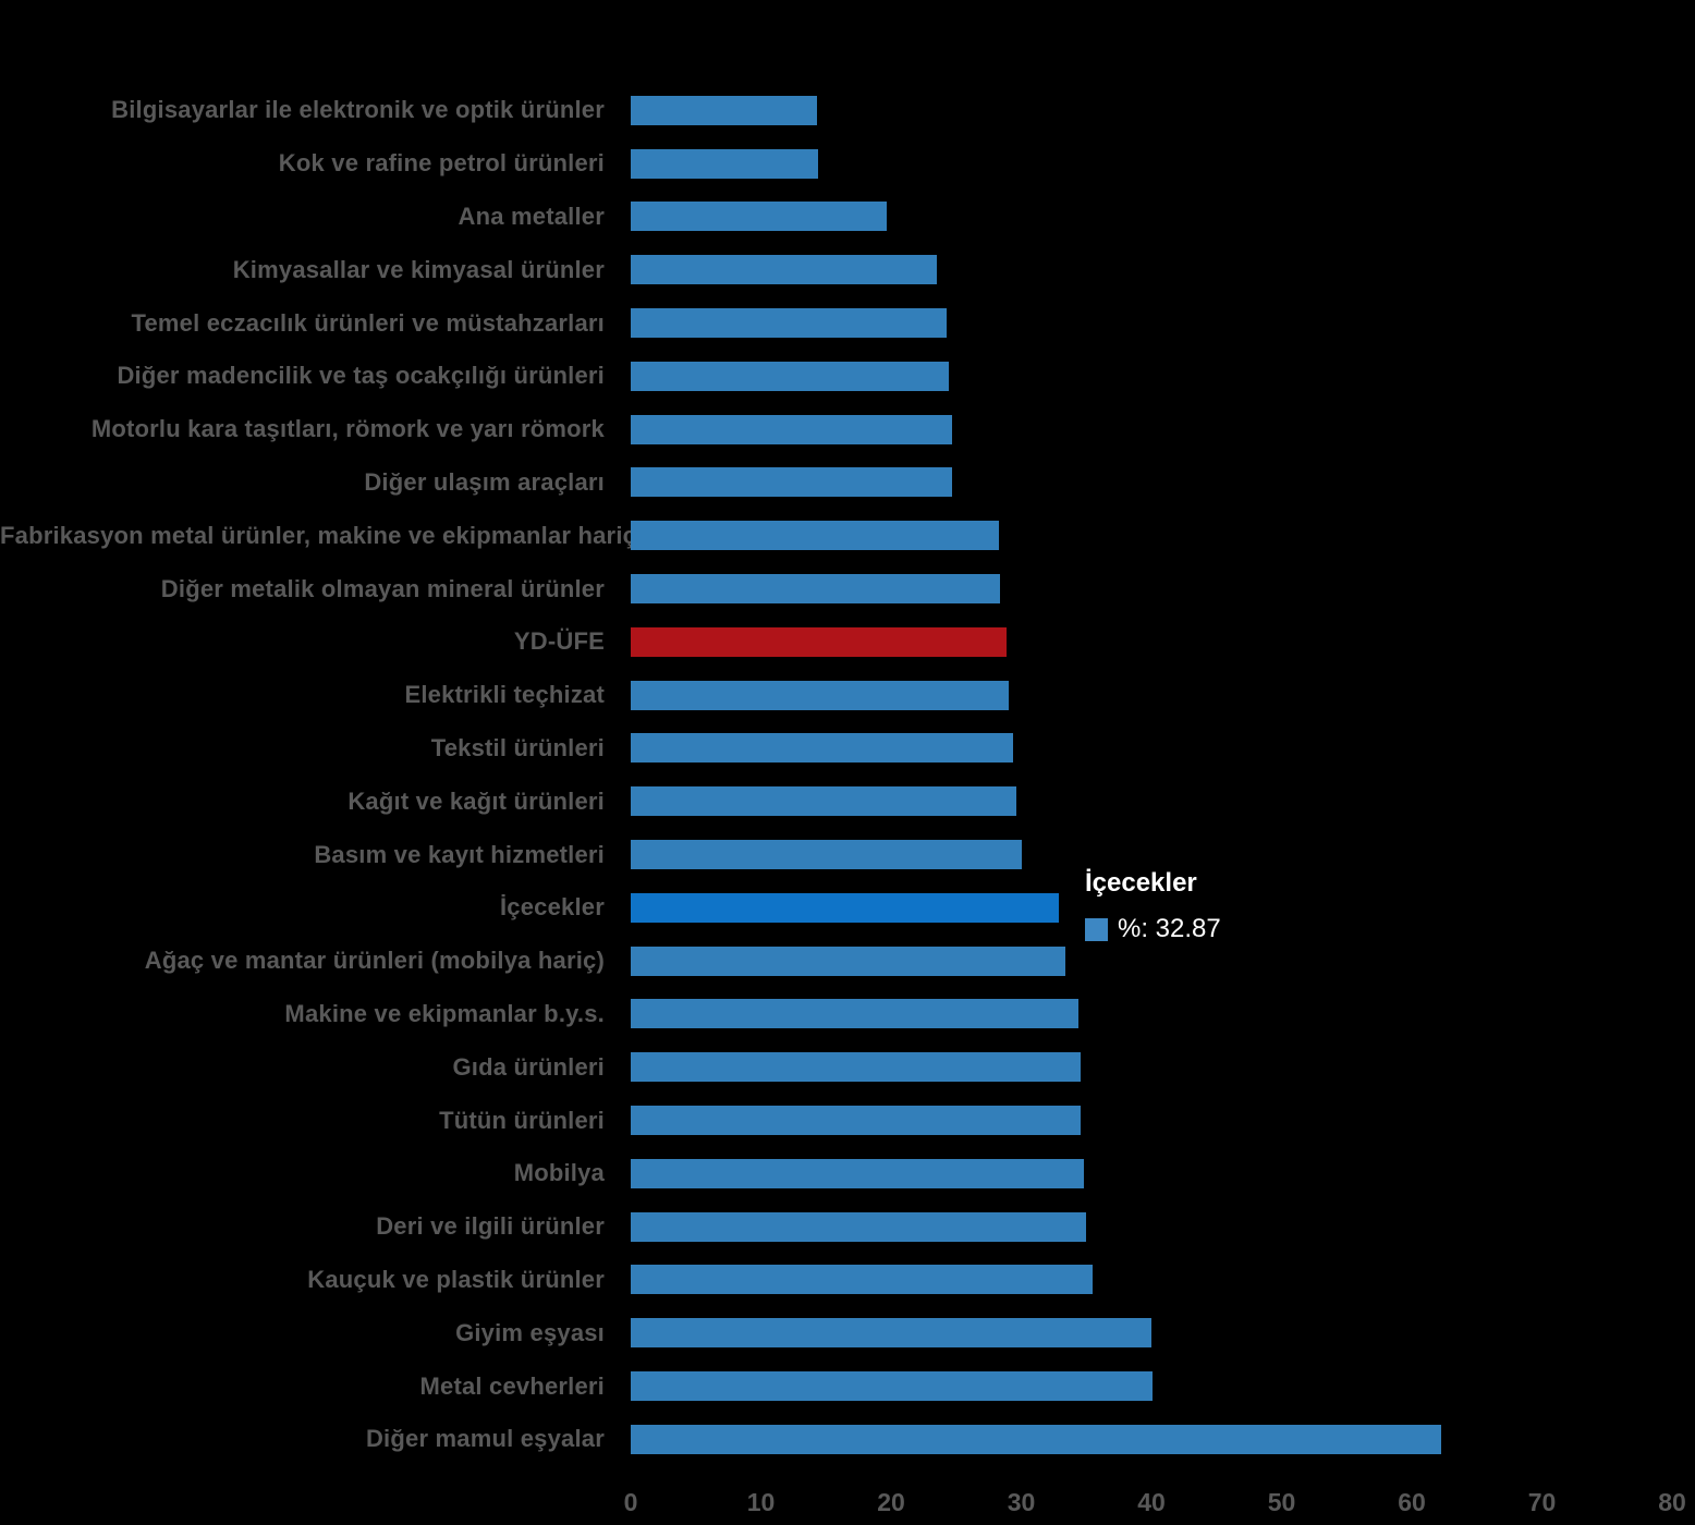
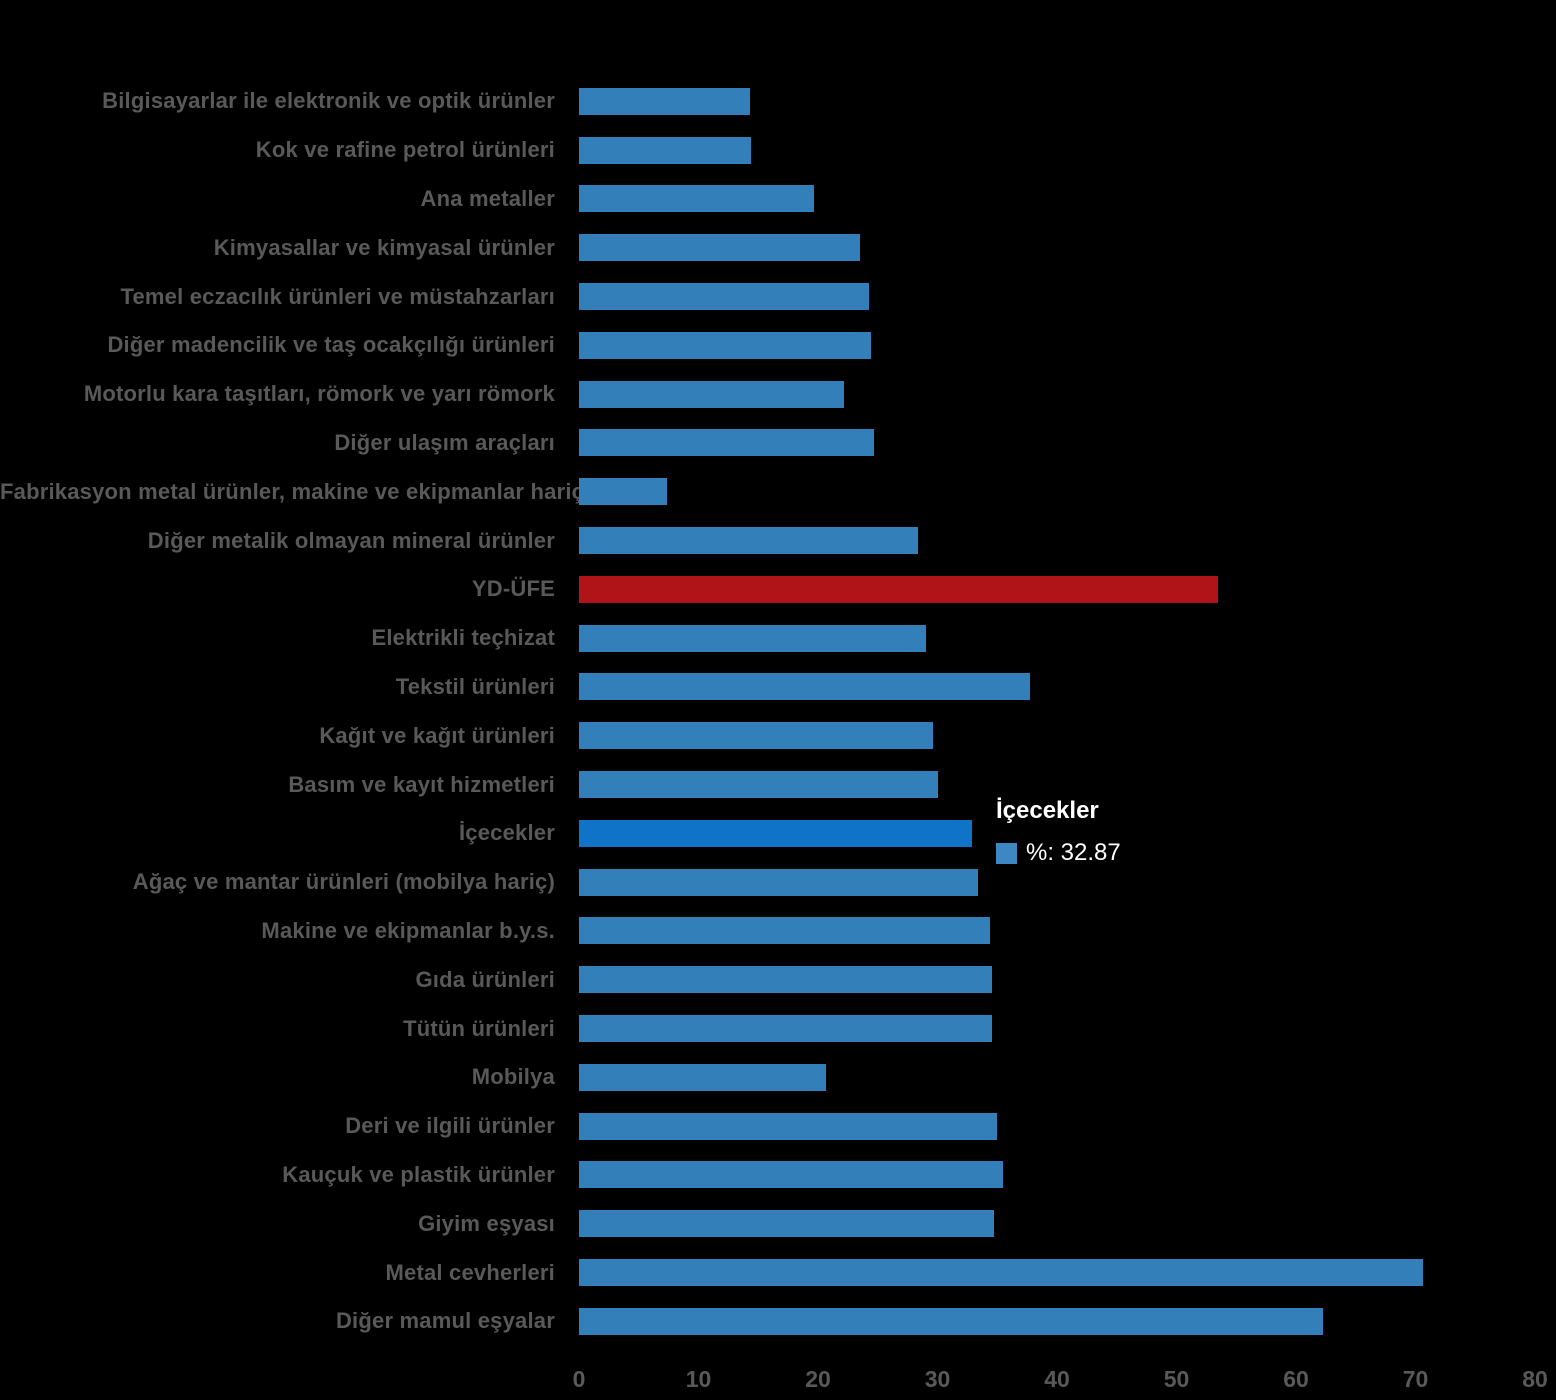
Motorlu kara taşıtları, römork ve yarı römork: 24.7 -> 22.2
Fabrikasyon metal ürünler, makine ve ekipmanlar hariç: 28.3 -> 7.4
YD-ÜFE: 28.9 -> 53.5
Tekstil ürünleri: 29.4 -> 37.7
Mobilya: 34.8 -> 20.7
Giyim eşyası: 40.0 -> 34.7
Metal cevherleri: 40.1 -> 70.6
